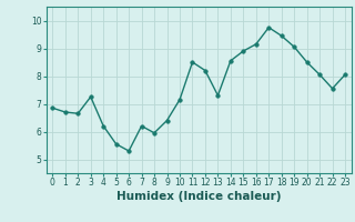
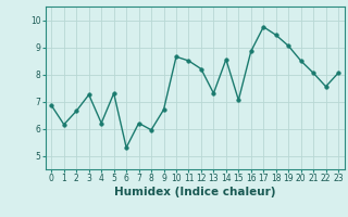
1: 6.70 -> 6.15
5: 5.55 -> 7.30
9: 6.40 -> 6.70
10: 7.15 -> 8.65
15: 8.90 -> 7.05
16: 9.15 -> 8.85
